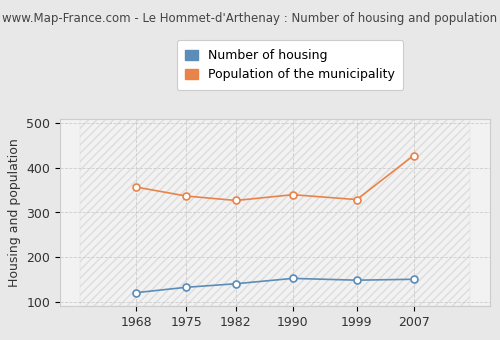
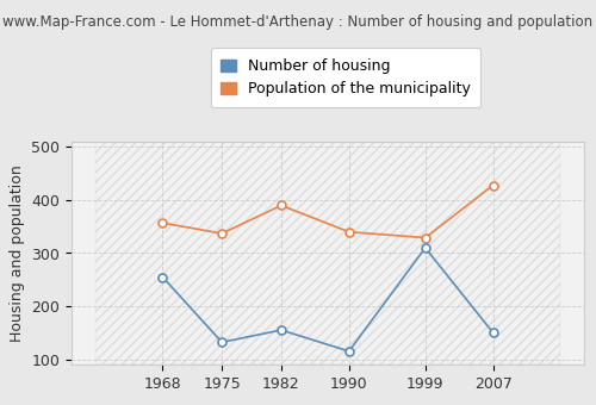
Number of housing/1968: 120 -> 255
Number of housing/1982: 140 -> 155
Population of the municipality/1982: 327 -> 390
Number of housing/1990: 152 -> 115
Number of housing/1999: 148 -> 310
